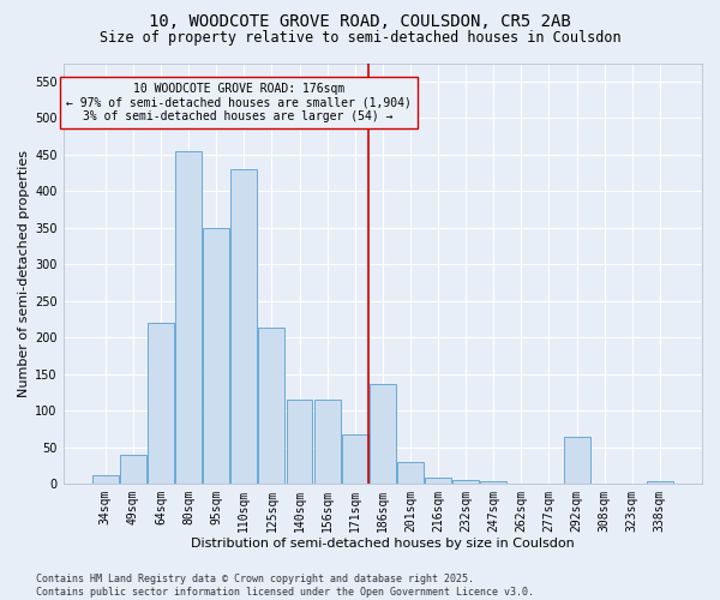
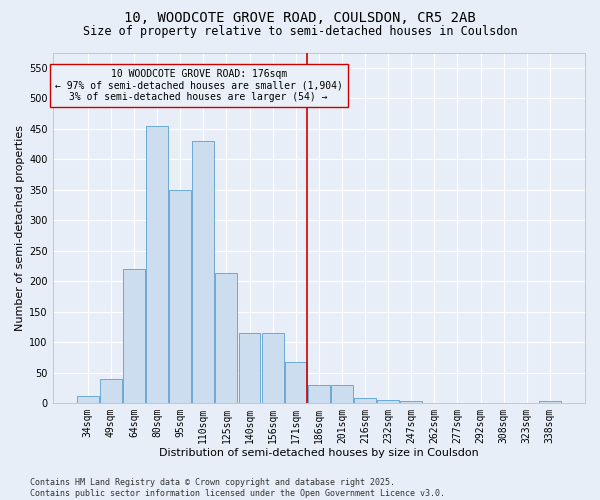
186sqm: 136 -> 30
292sqm: 64 -> 1
